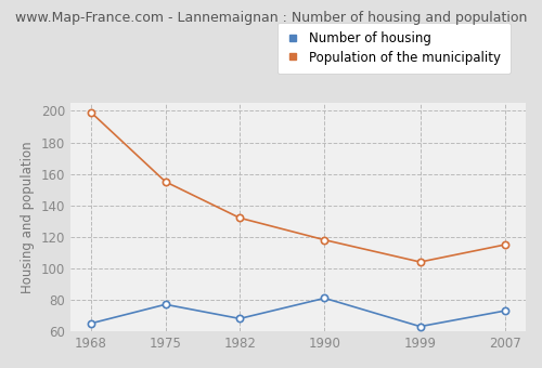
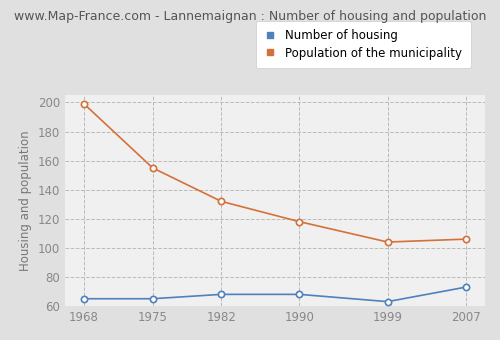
Number of housing/1975: 77 -> 65
Number of housing/1990: 81 -> 68
Population of the municipality/2007: 115 -> 106
